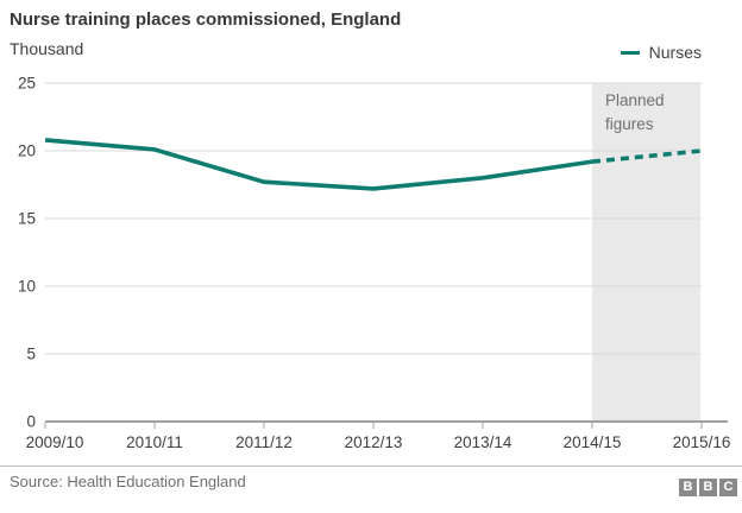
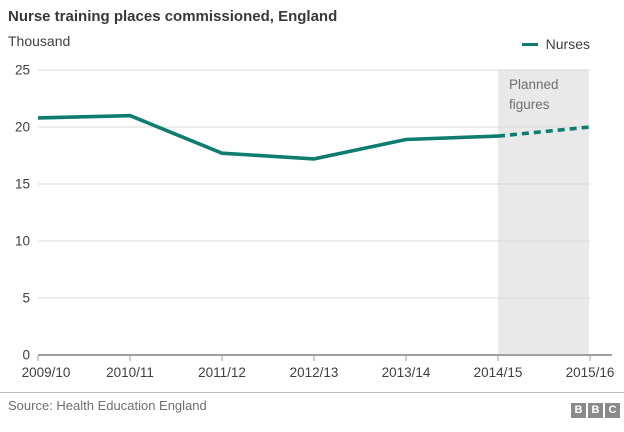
2010/11: 20.1 -> 21.0
2013/14: 18.0 -> 18.9
